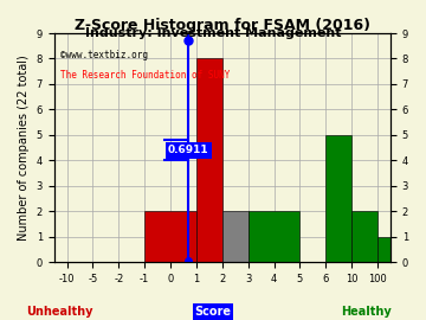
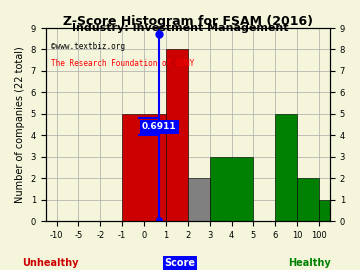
0: 2 -> 5
4: 2 -> 3
